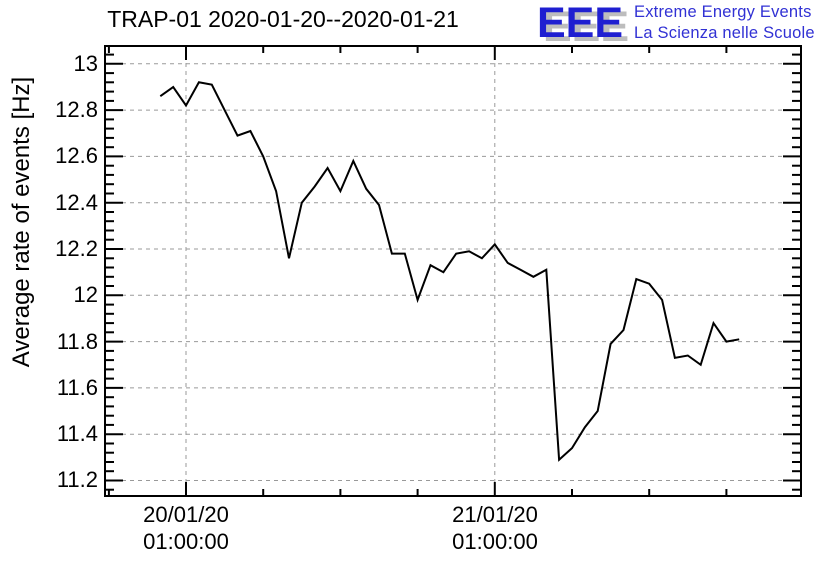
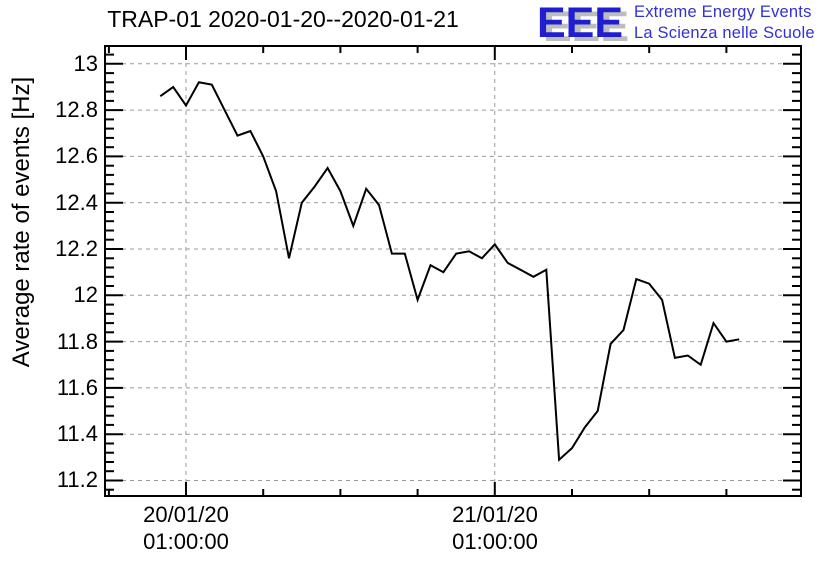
13: 12.58 -> 12.30
